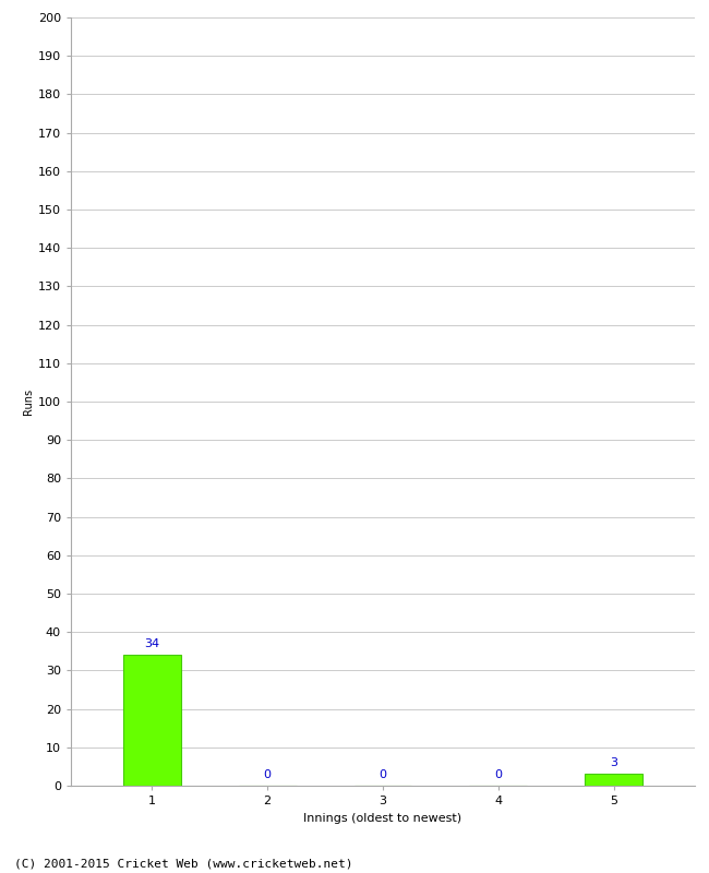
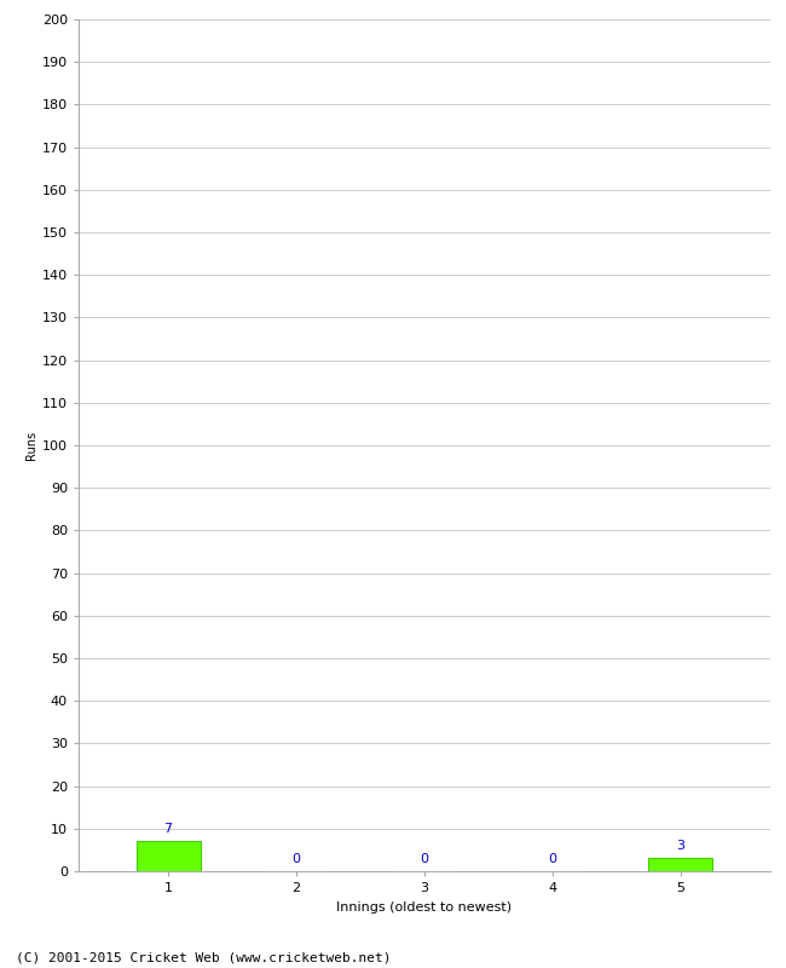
1: 34 -> 7
